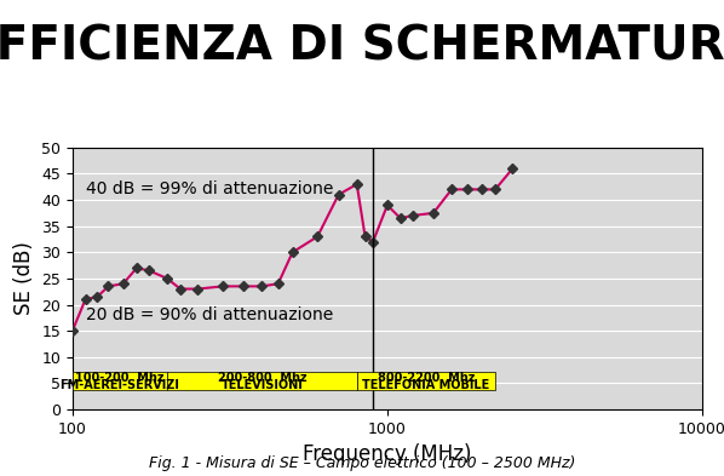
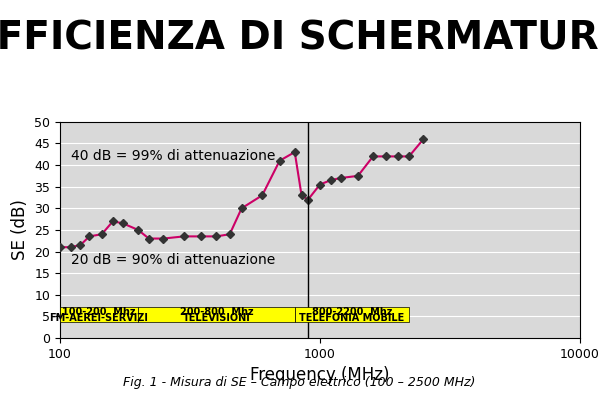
100: 15.0 -> 21.0
1000: 39.0 -> 35.5
